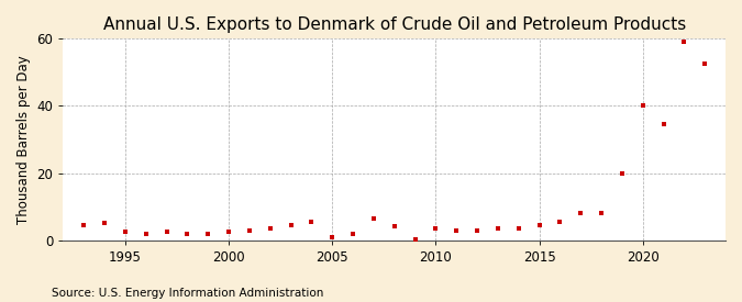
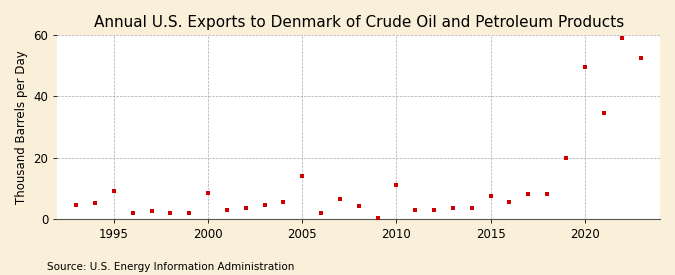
1995: 2.5 -> 9.0
2000: 2.5 -> 8.5
2005: 1.0 -> 14.0
2010: 3.5 -> 11.0
2015: 4.5 -> 7.5
2020: 40.0 -> 49.5
